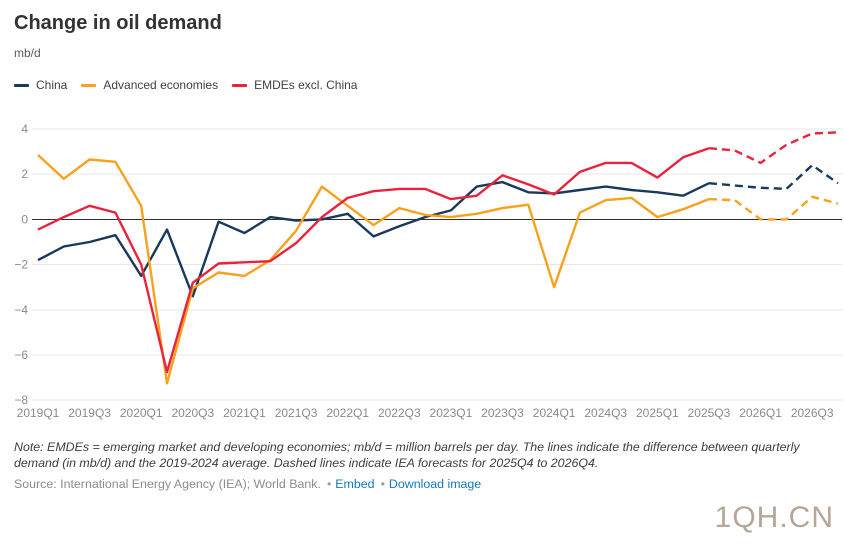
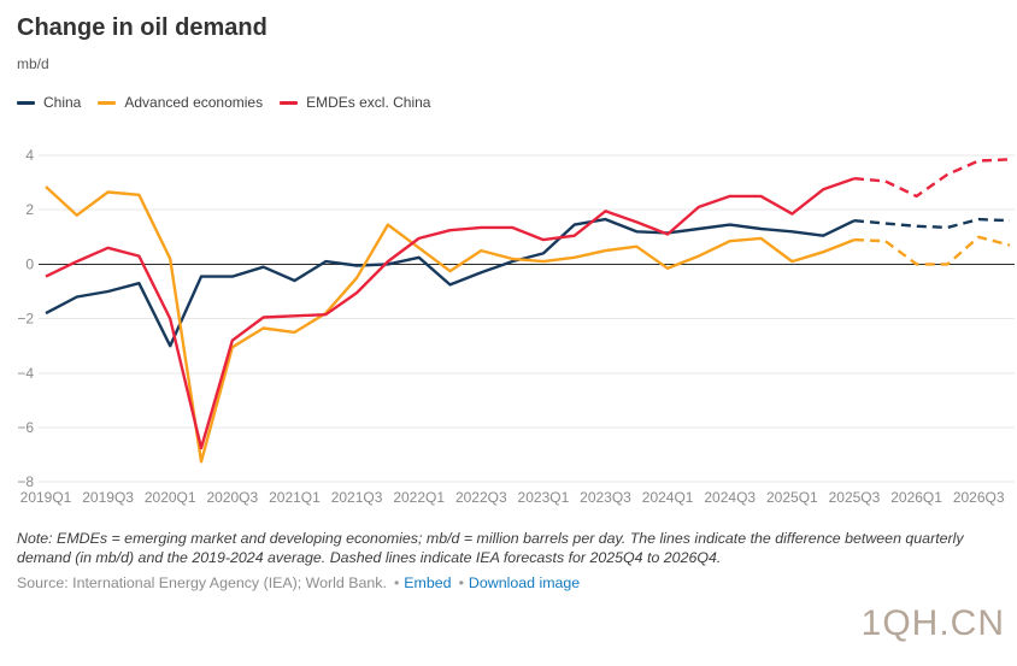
China/2020Q1: -2.5 -> -3.0
Advanced economies/2020Q1: 0.6 -> 0.2
China/2020Q3: -3.4 -> -0.5
Advanced economies/2024Q1: -3.0 -> -0.1
China/2026Q3: 2.4 -> 1.6
